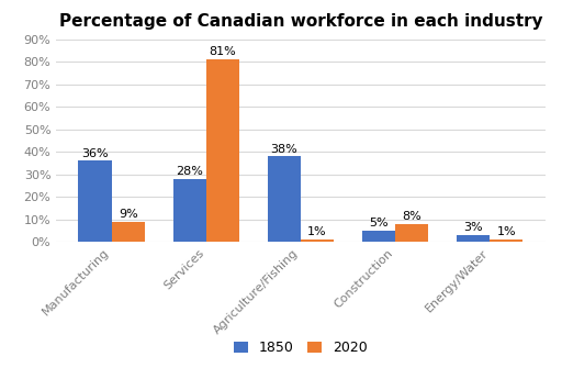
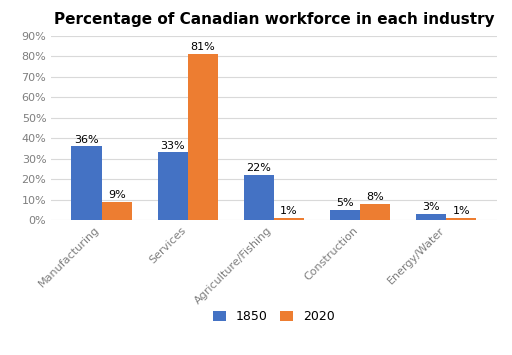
1850/Services: 28% -> 33%
1850/Agriculture/Fishing: 38% -> 22%
